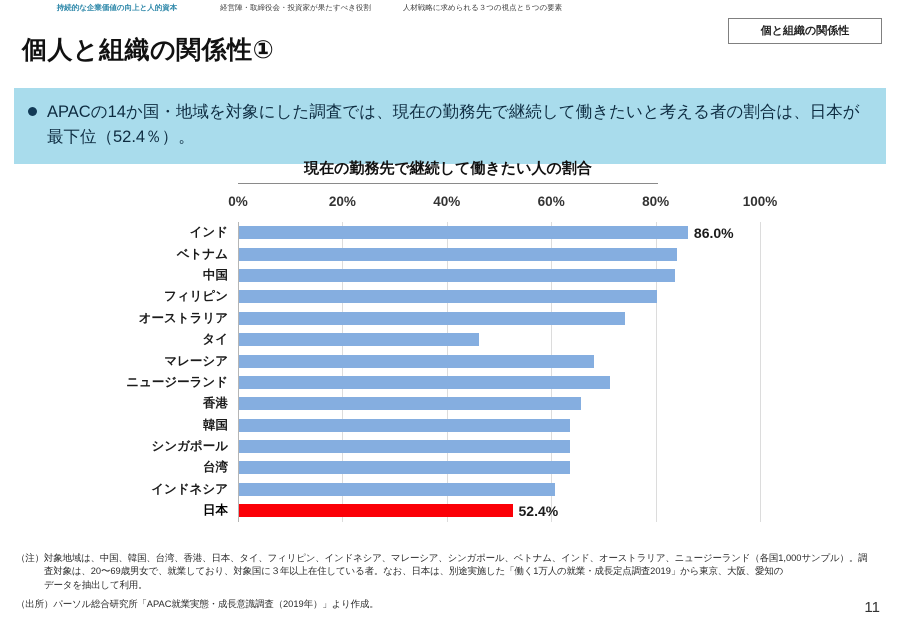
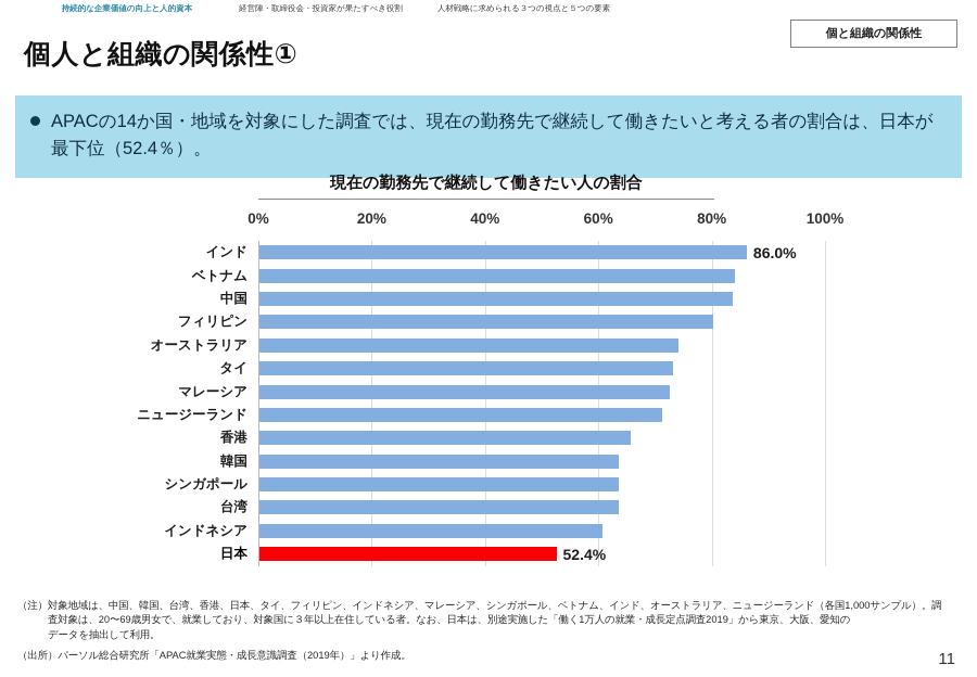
タイ: 46% -> 73%
マレーシア: 68% -> 72%
